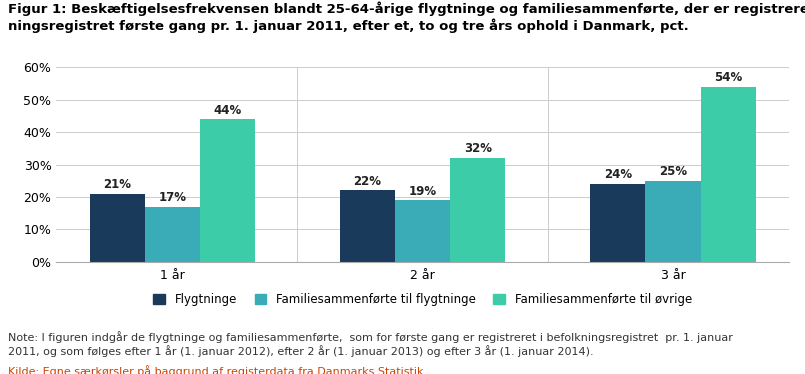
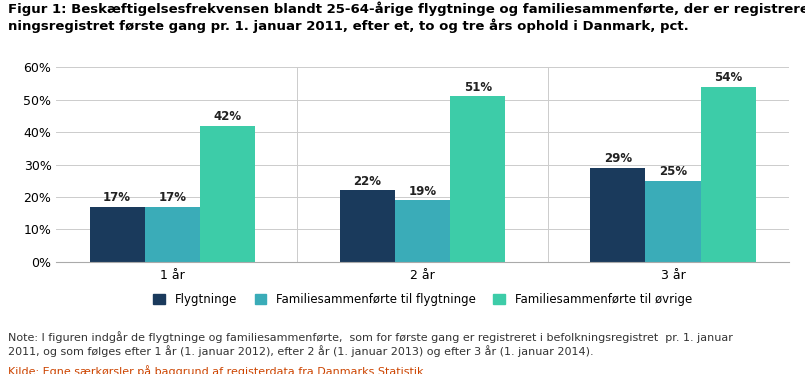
Flygtninge/1 år: 21% -> 17%
Familiesammenførte til øvrige/1 år: 44% -> 42%
Familiesammenførte til øvrige/2 år: 32% -> 51%
Flygtninge/3 år: 24% -> 29%
